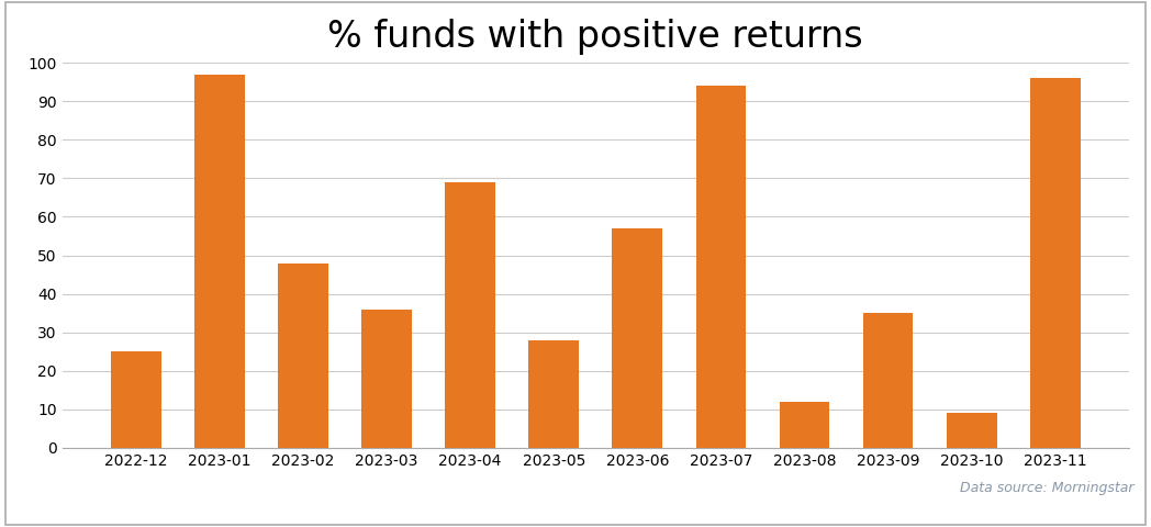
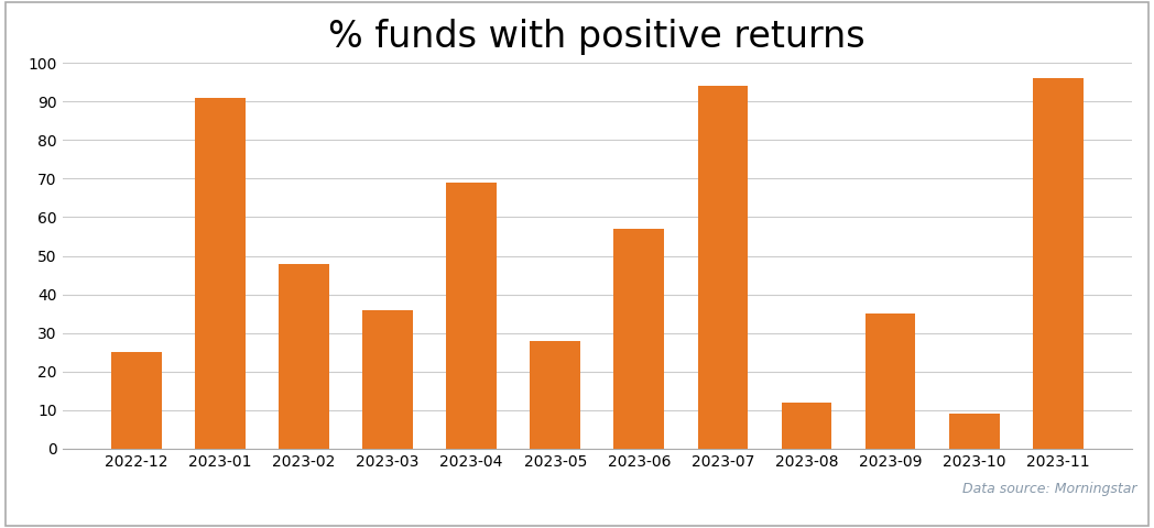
2023-01: 97 -> 91
